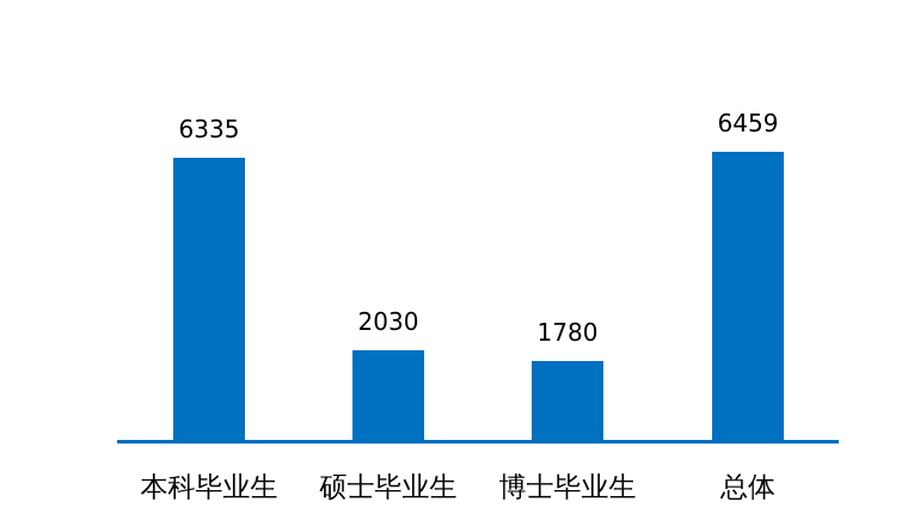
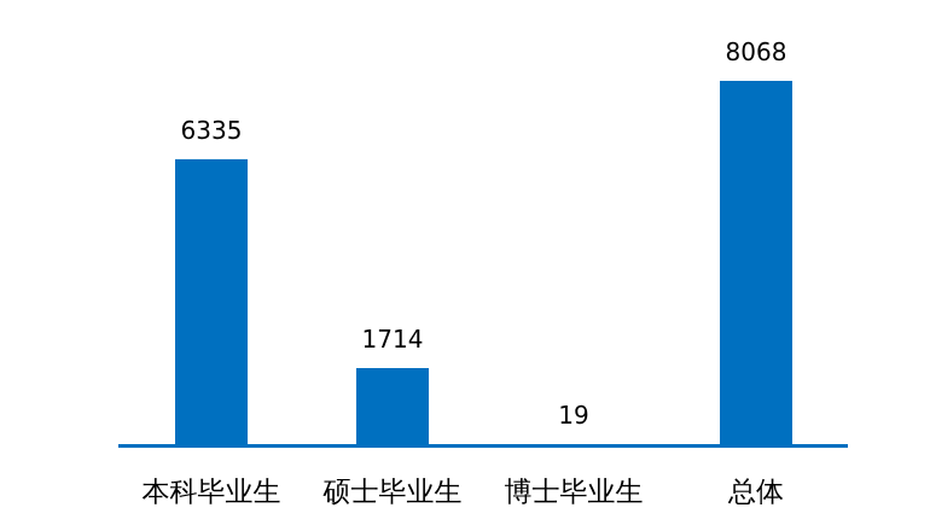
硕士毕业生: 2030 -> 1714
博士毕业生: 1780 -> 19
总体: 6459 -> 8068
